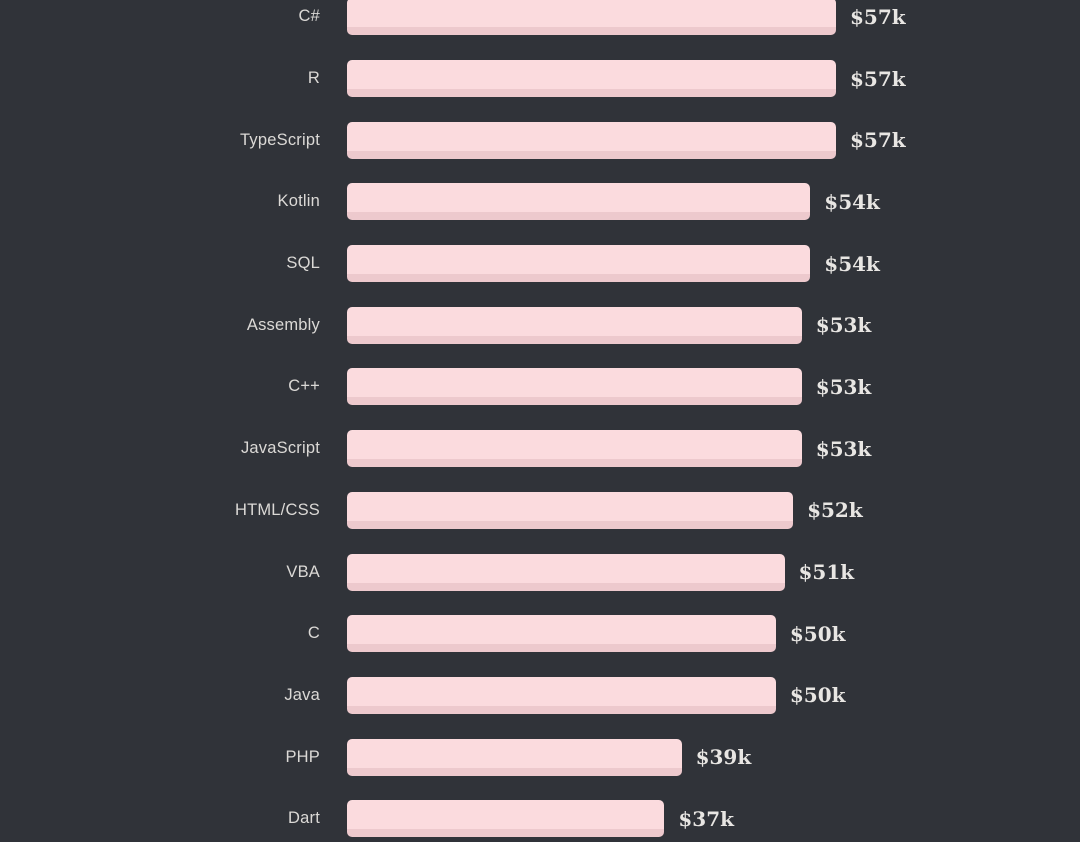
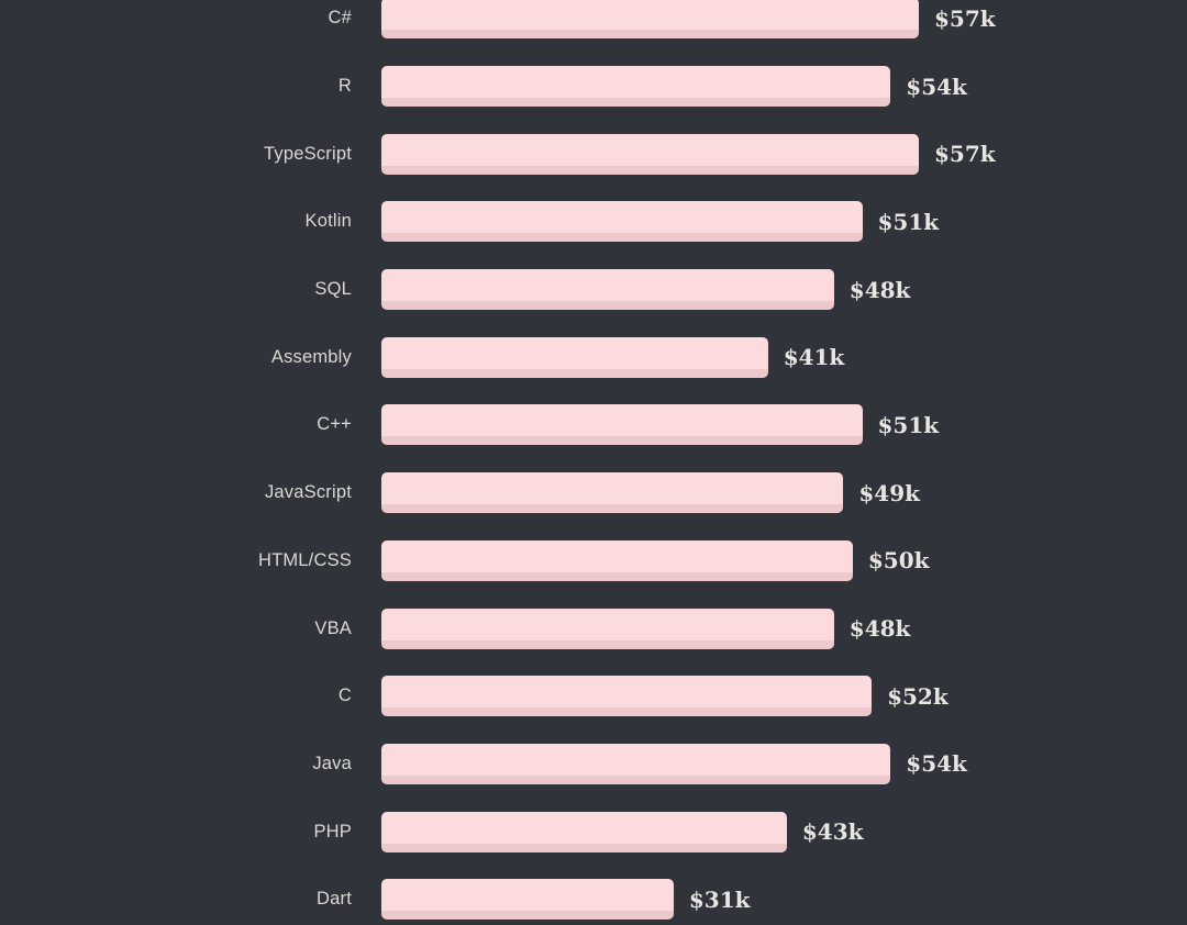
R: $57k -> $54k
Kotlin: $54k -> $51k
SQL: $54k -> $48k
Assembly: $53k -> $41k
C++: $53k -> $51k
JavaScript: $53k -> $49k
HTML/CSS: $52k -> $50k
VBA: $51k -> $48k
C: $50k -> $52k
Java: $50k -> $54k
PHP: $39k -> $43k
Dart: $37k -> $31k
